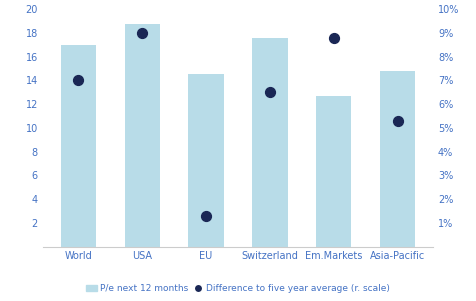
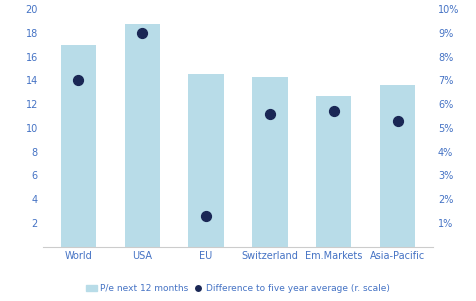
P/e next 12 months/Switzerland: 17.6 -> 14.3
Difference to five year average (r. scale)/Switzerland: 6.5% -> 5.6%
Difference to five year average (r. scale)/Em.Markets: 8.8% -> 5.7%
P/e next 12 months/Asia-Pacific: 14.8 -> 13.6
